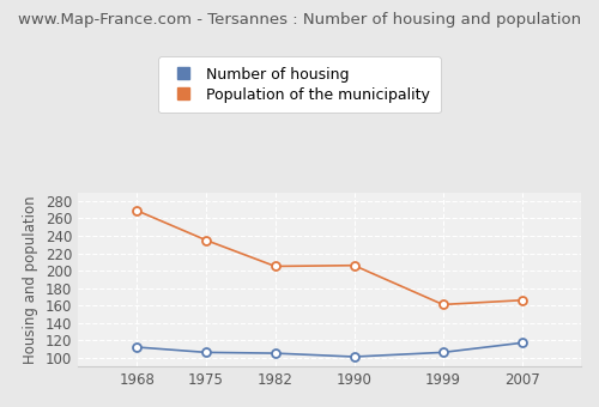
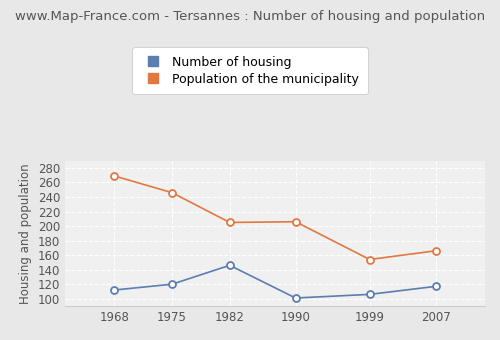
Number of housing/1975: 106 -> 120
Population of the municipality/1975: 235 -> 246
Number of housing/1982: 105 -> 146
Population of the municipality/1999: 161 -> 154
